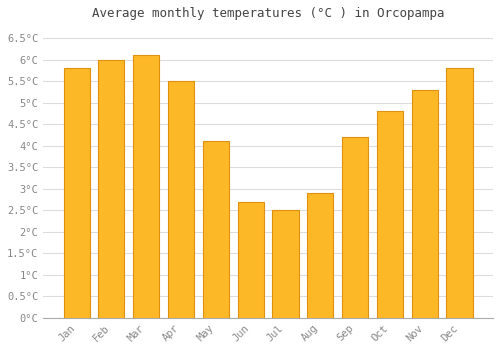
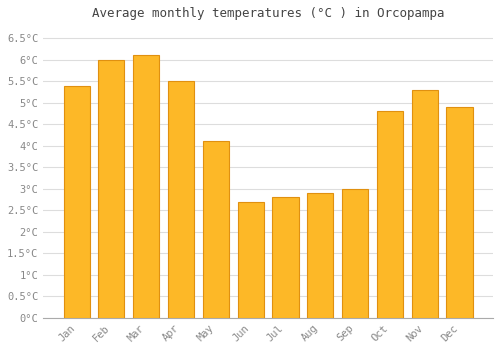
Jan: 5.8°C -> 5.4°C
Jul: 2.5°C -> 2.8°C
Sep: 4.2°C -> 3.0°C
Dec: 5.8°C -> 4.9°C
